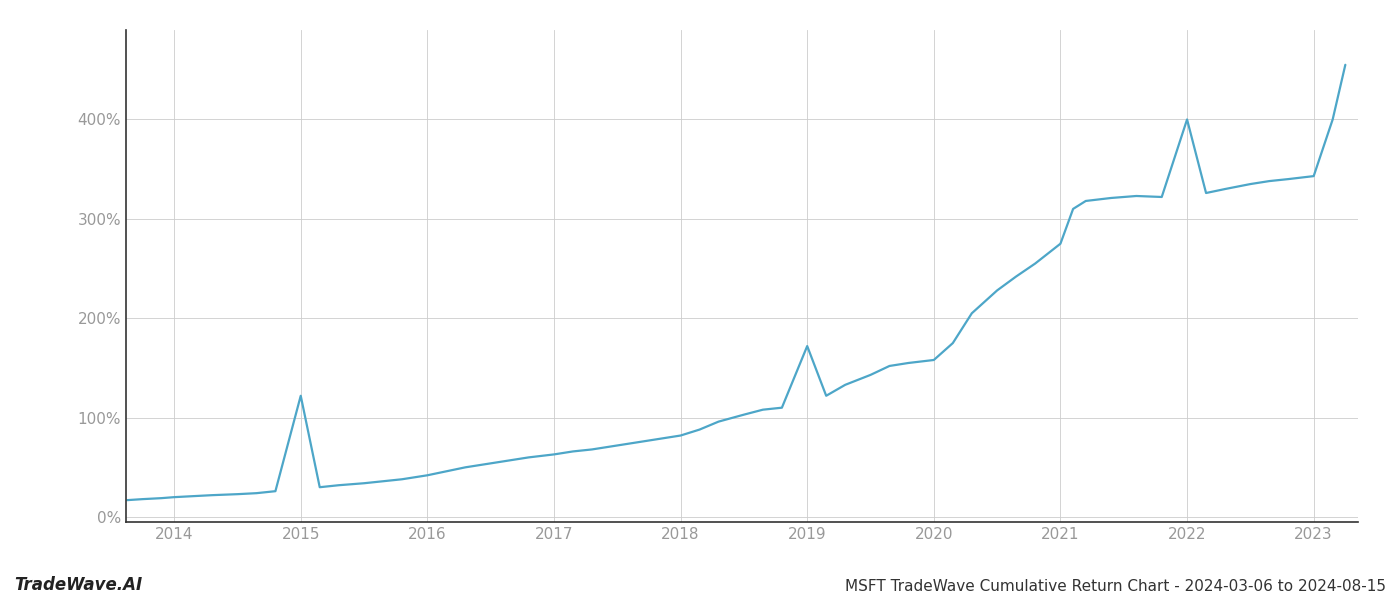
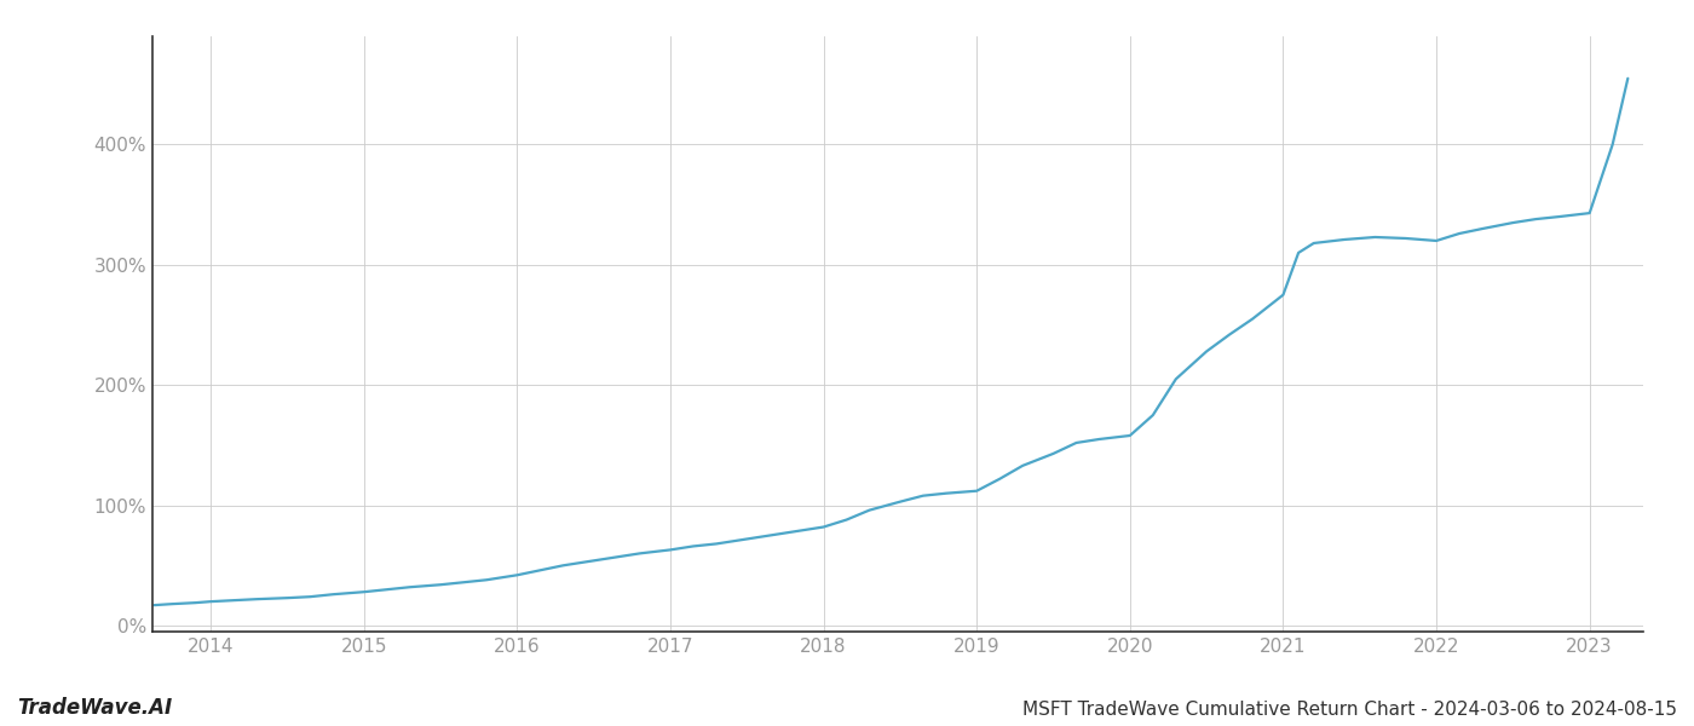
2015: 122% -> 28%
2019: 172% -> 112%
2022: 400% -> 320%
